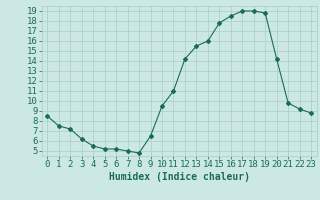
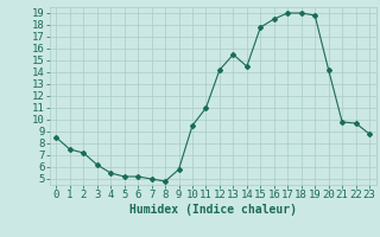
9: 6.5 -> 5.8
14: 16.0 -> 14.5
22: 9.2 -> 9.7
